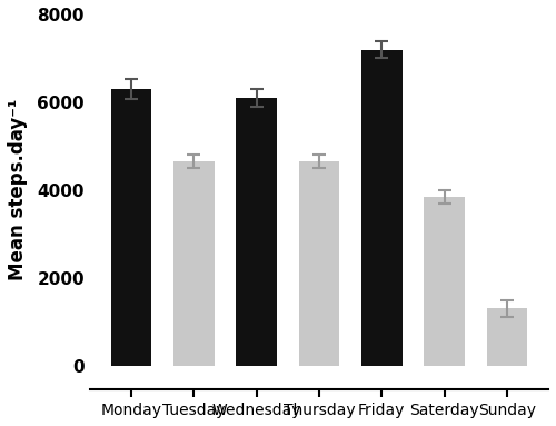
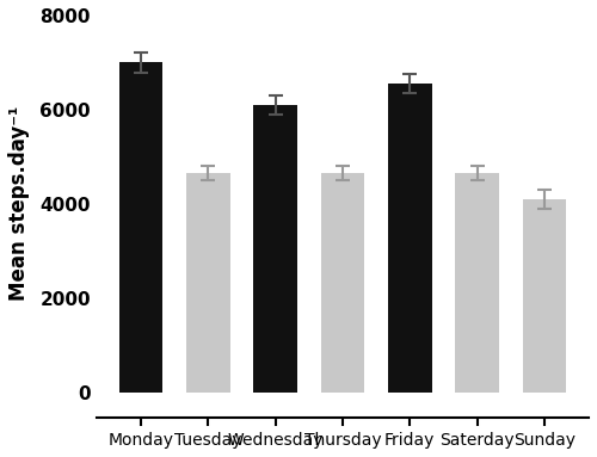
Monday: 6300 -> 7000
Friday: 7200 -> 6550
Saterday: 3850 -> 4650
Sunday: 1300 -> 4100
